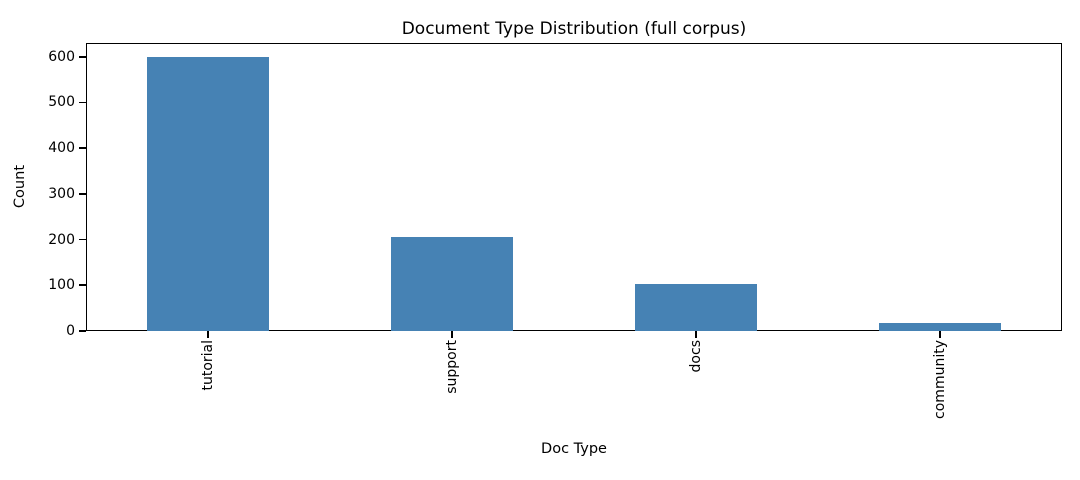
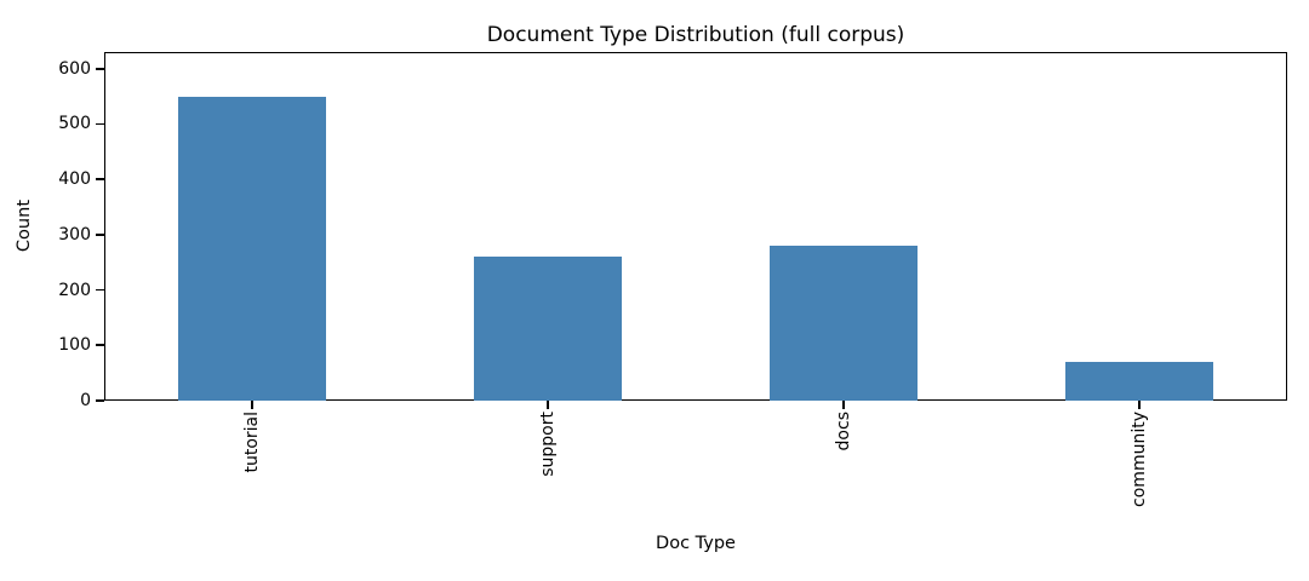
tutorial: 600 -> 550
support: 200 -> 260
docs: 100 -> 280
community: 20 -> 70
